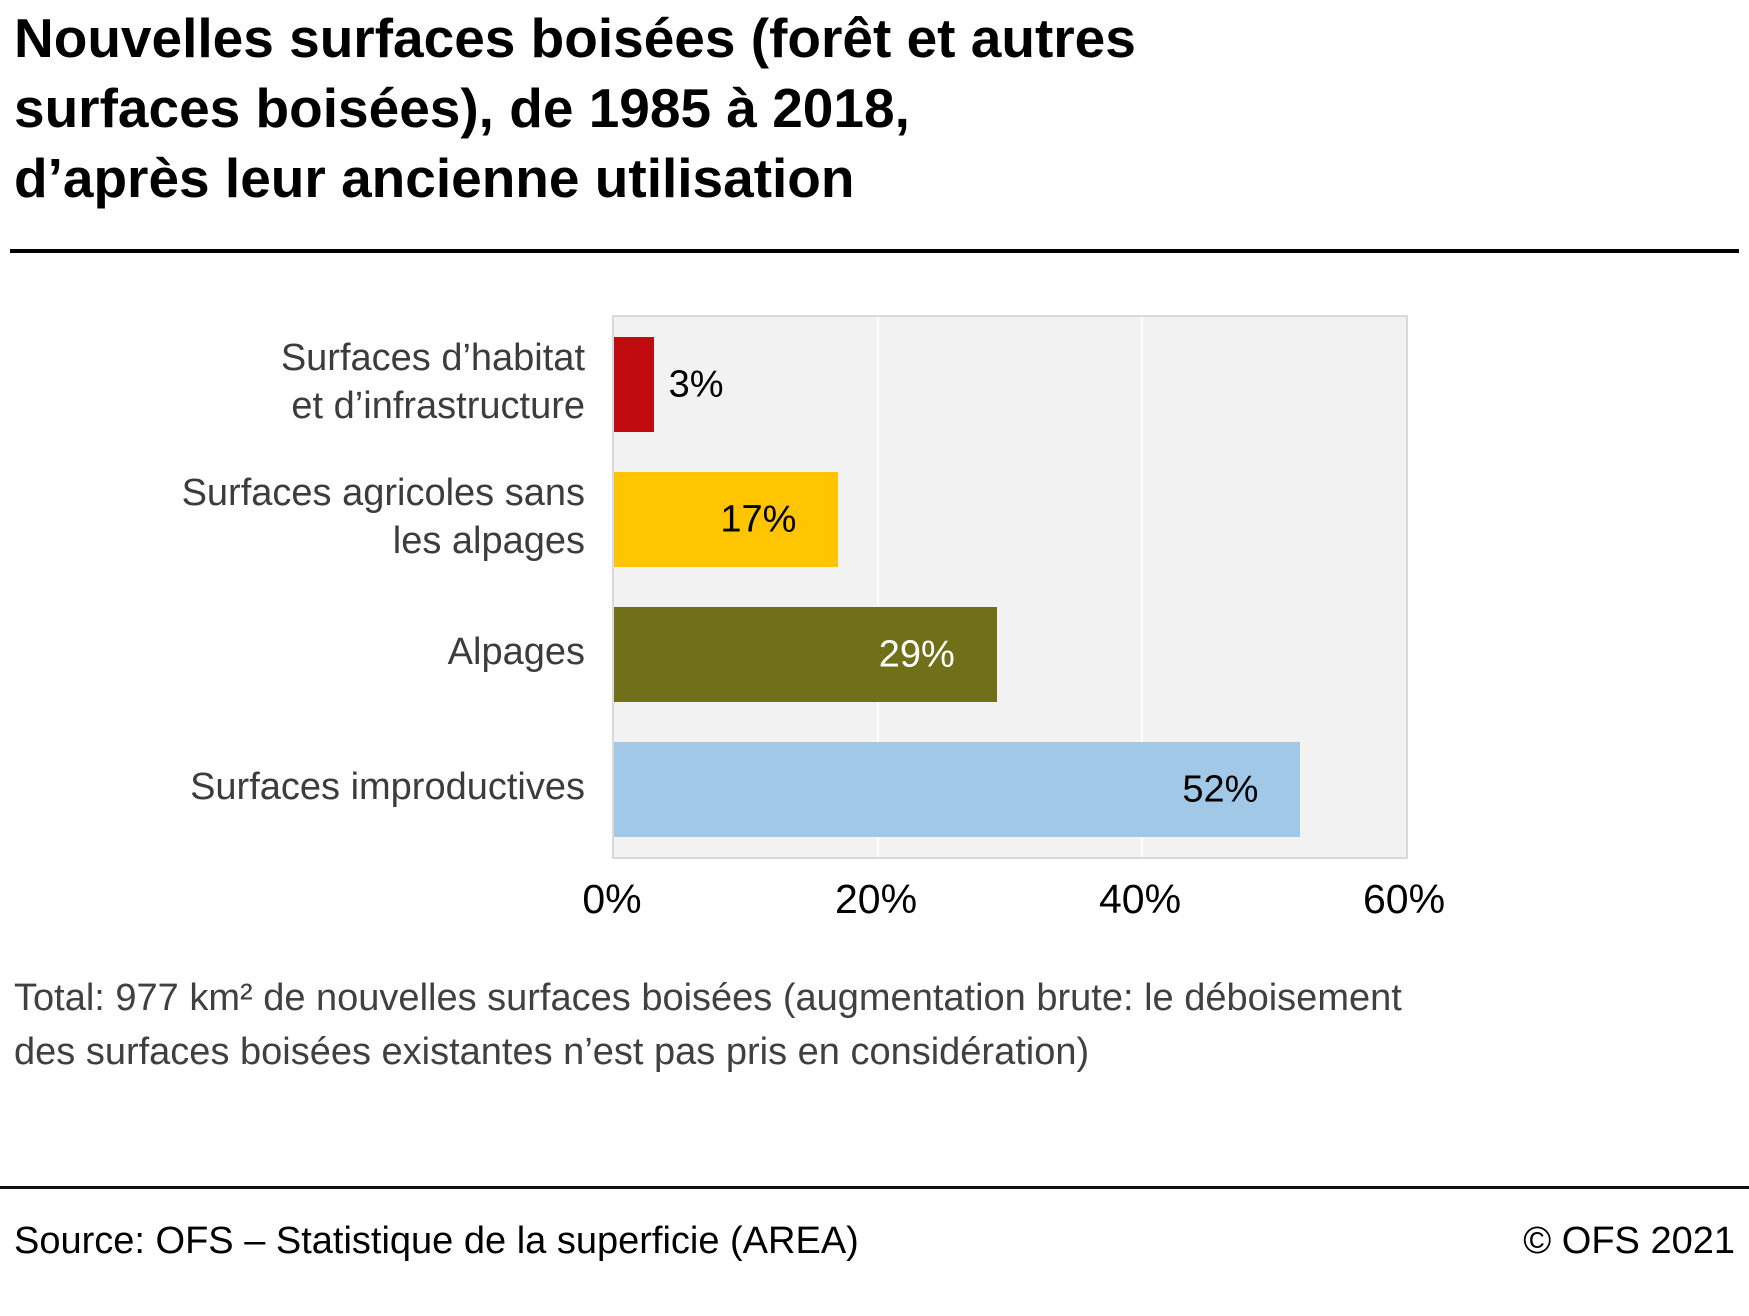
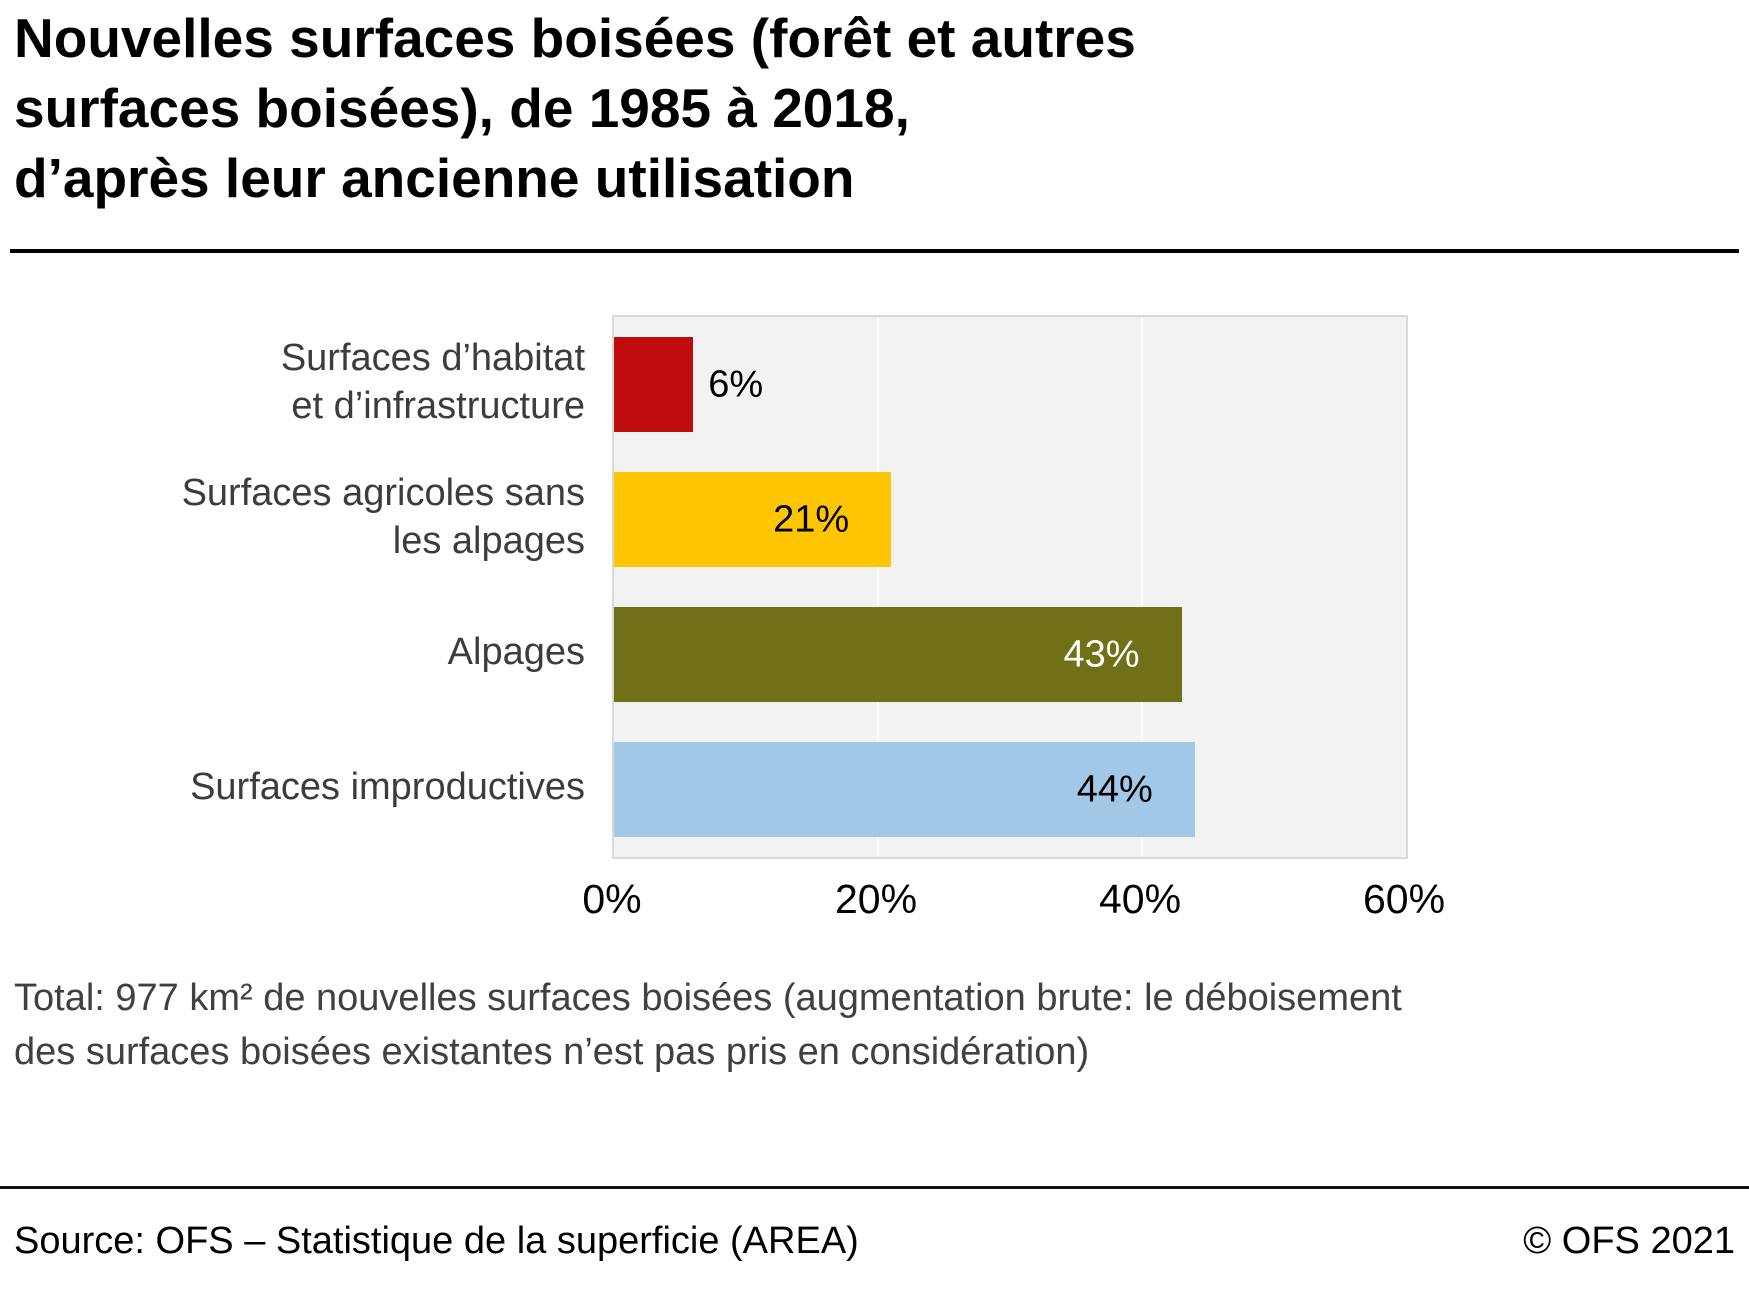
Surfaces d’habitat et d’infrastructure: 3% -> 6%
Surfaces agricoles sans les alpages: 17% -> 21%
Alpages: 29% -> 43%
Surfaces improductives: 52% -> 44%
